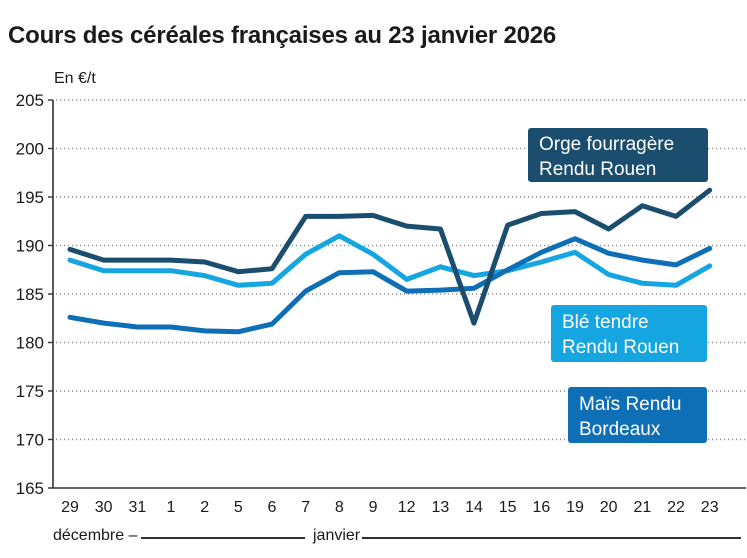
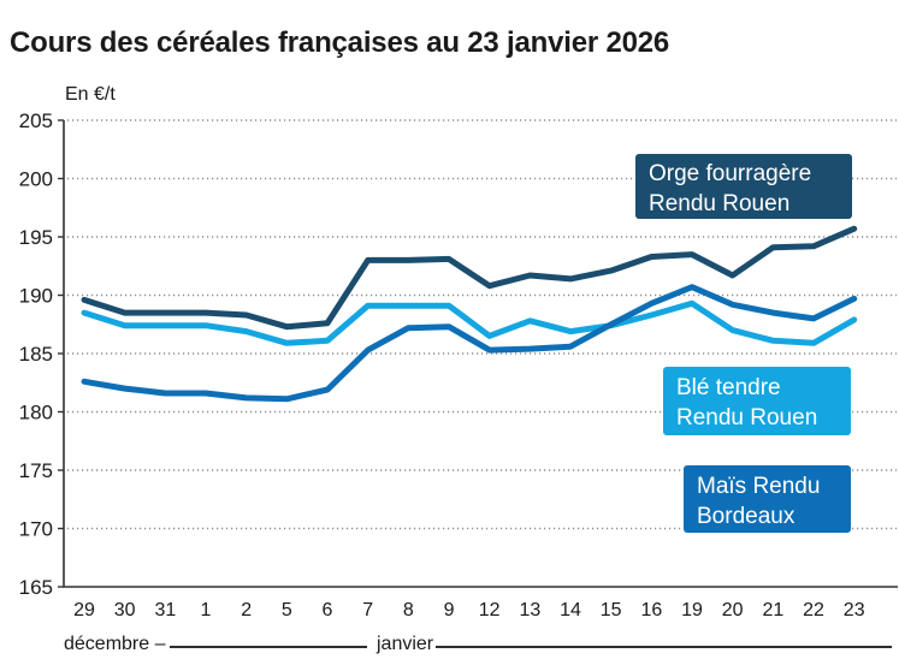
Blé tendre Rendu Rouen/8: 191 -> 189
Orge fourragère Rendu Rouen/12: 192 -> 191
Orge fourragère Rendu Rouen/14: 182 -> 191
Orge fourragère Rendu Rouen/22: 193 -> 194
